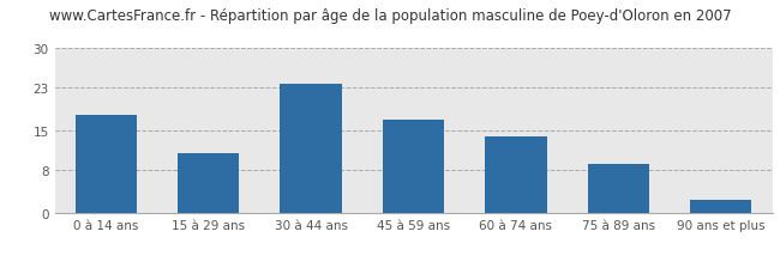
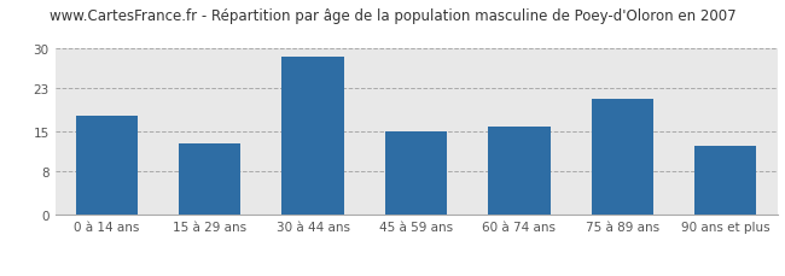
15 à 29 ans: 11.0 -> 13.0
30 à 44 ans: 23.5 -> 28.5
45 à 59 ans: 17.0 -> 15.0
60 à 74 ans: 14.0 -> 16.0
75 à 89 ans: 9.0 -> 21.0
90 ans et plus: 2.5 -> 12.5
